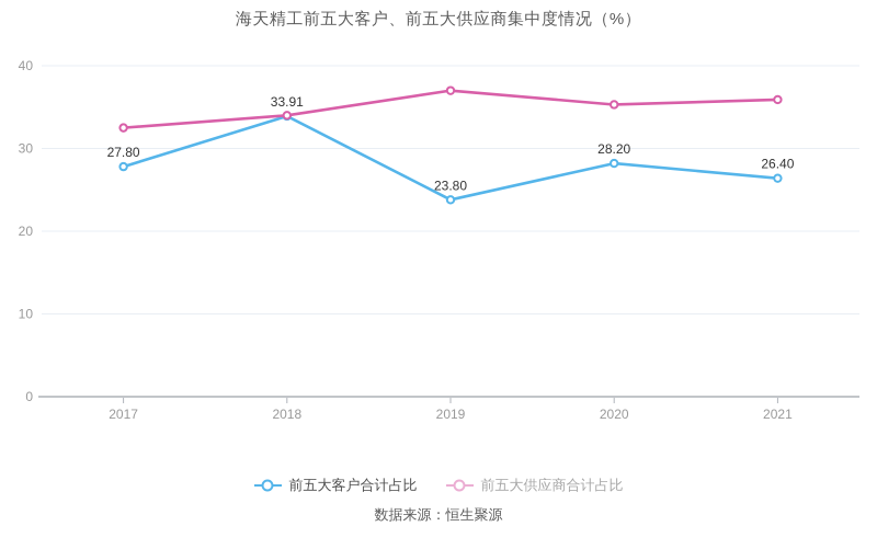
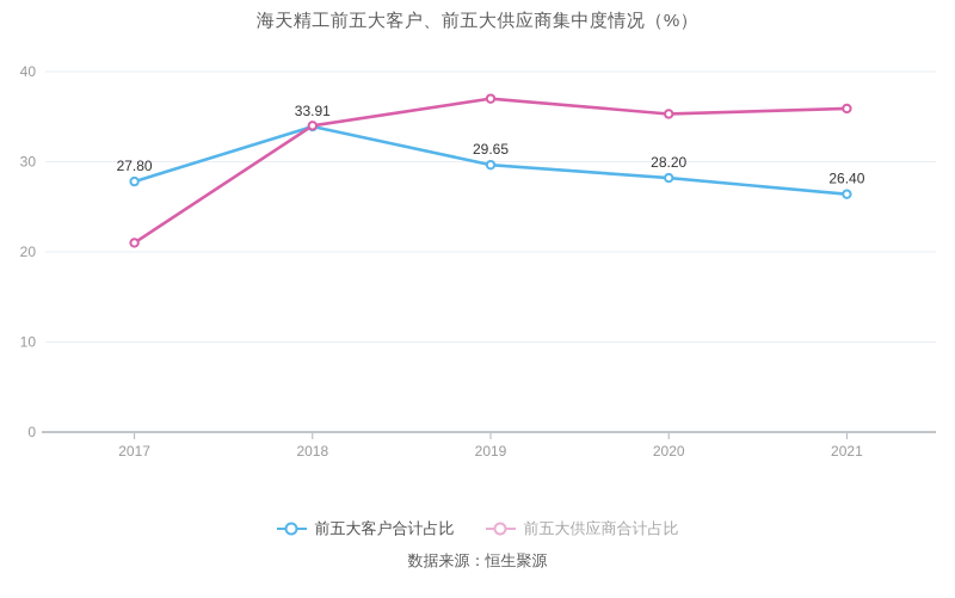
前五大供应商合计占比/2017: 32 -> 21
前五大客户合计占比/2019: 23.80 -> 29.65
